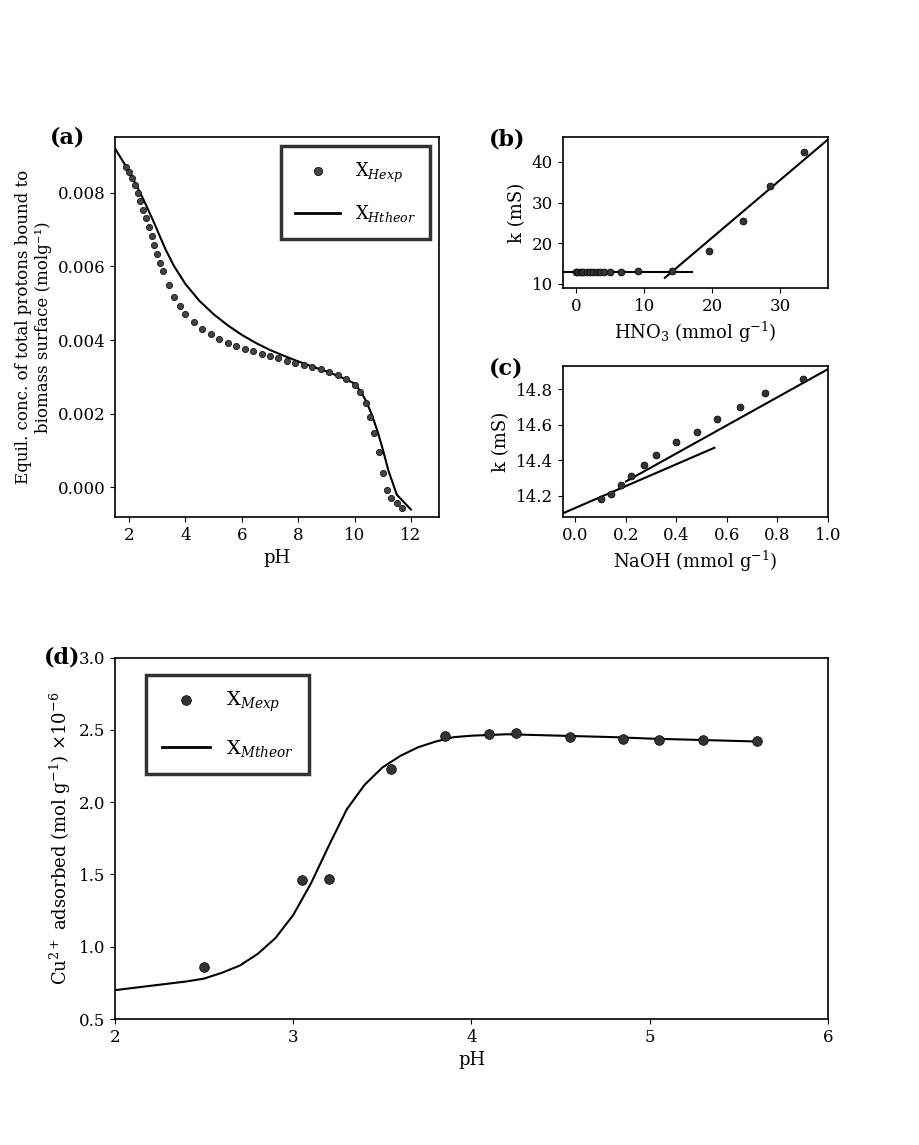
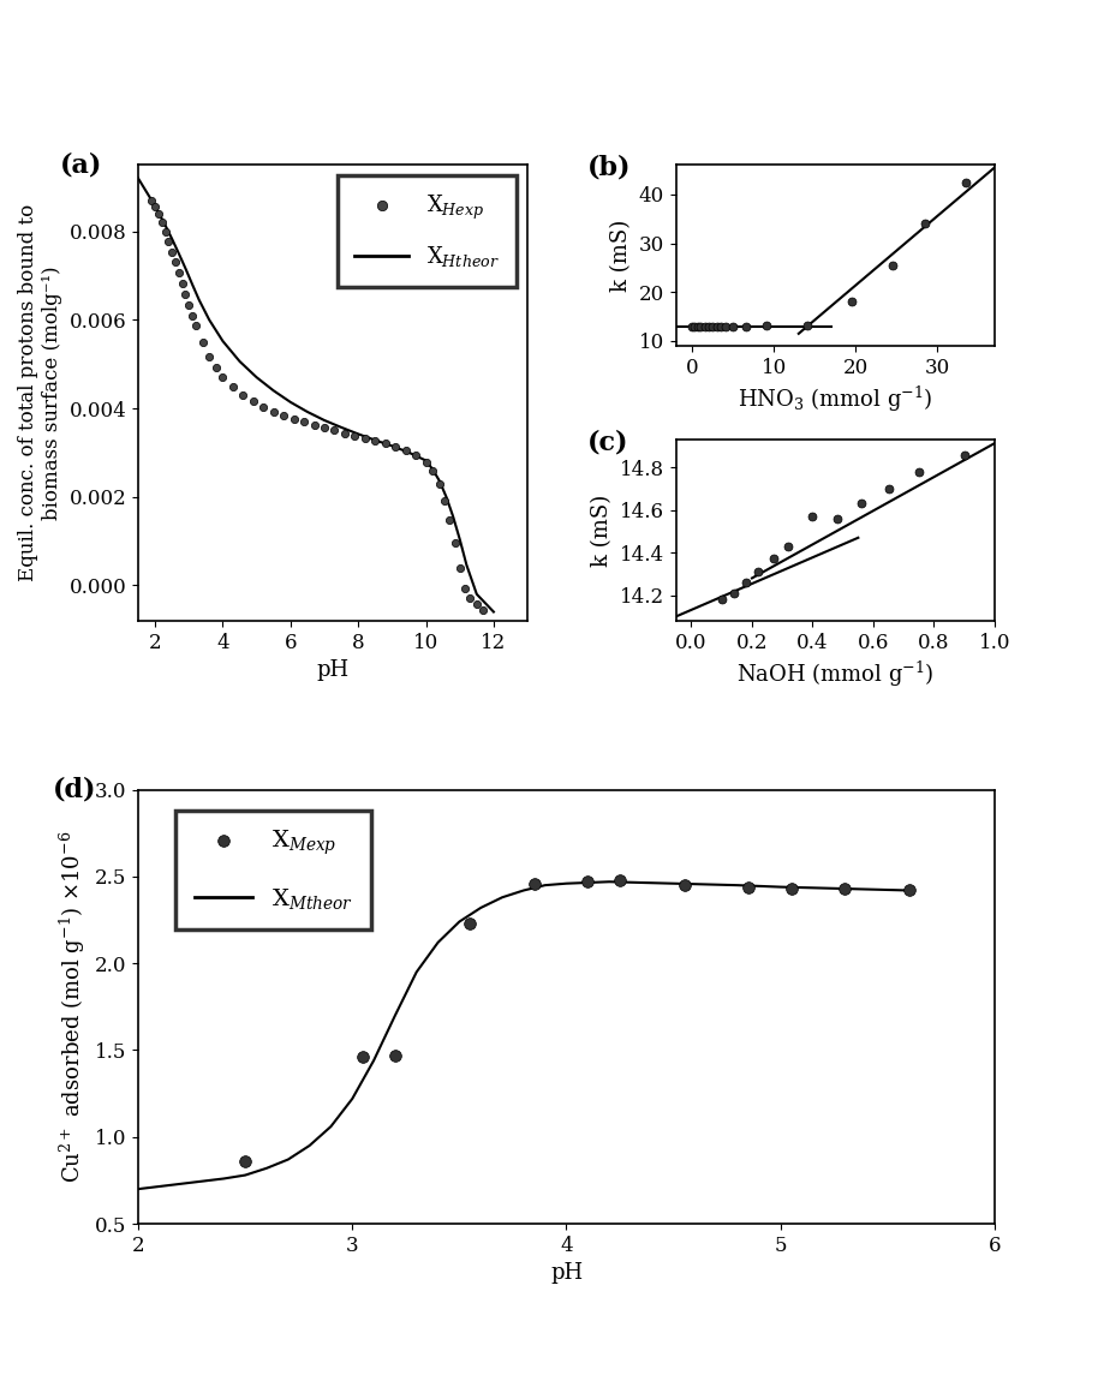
0.4: 14.50 -> 14.57
